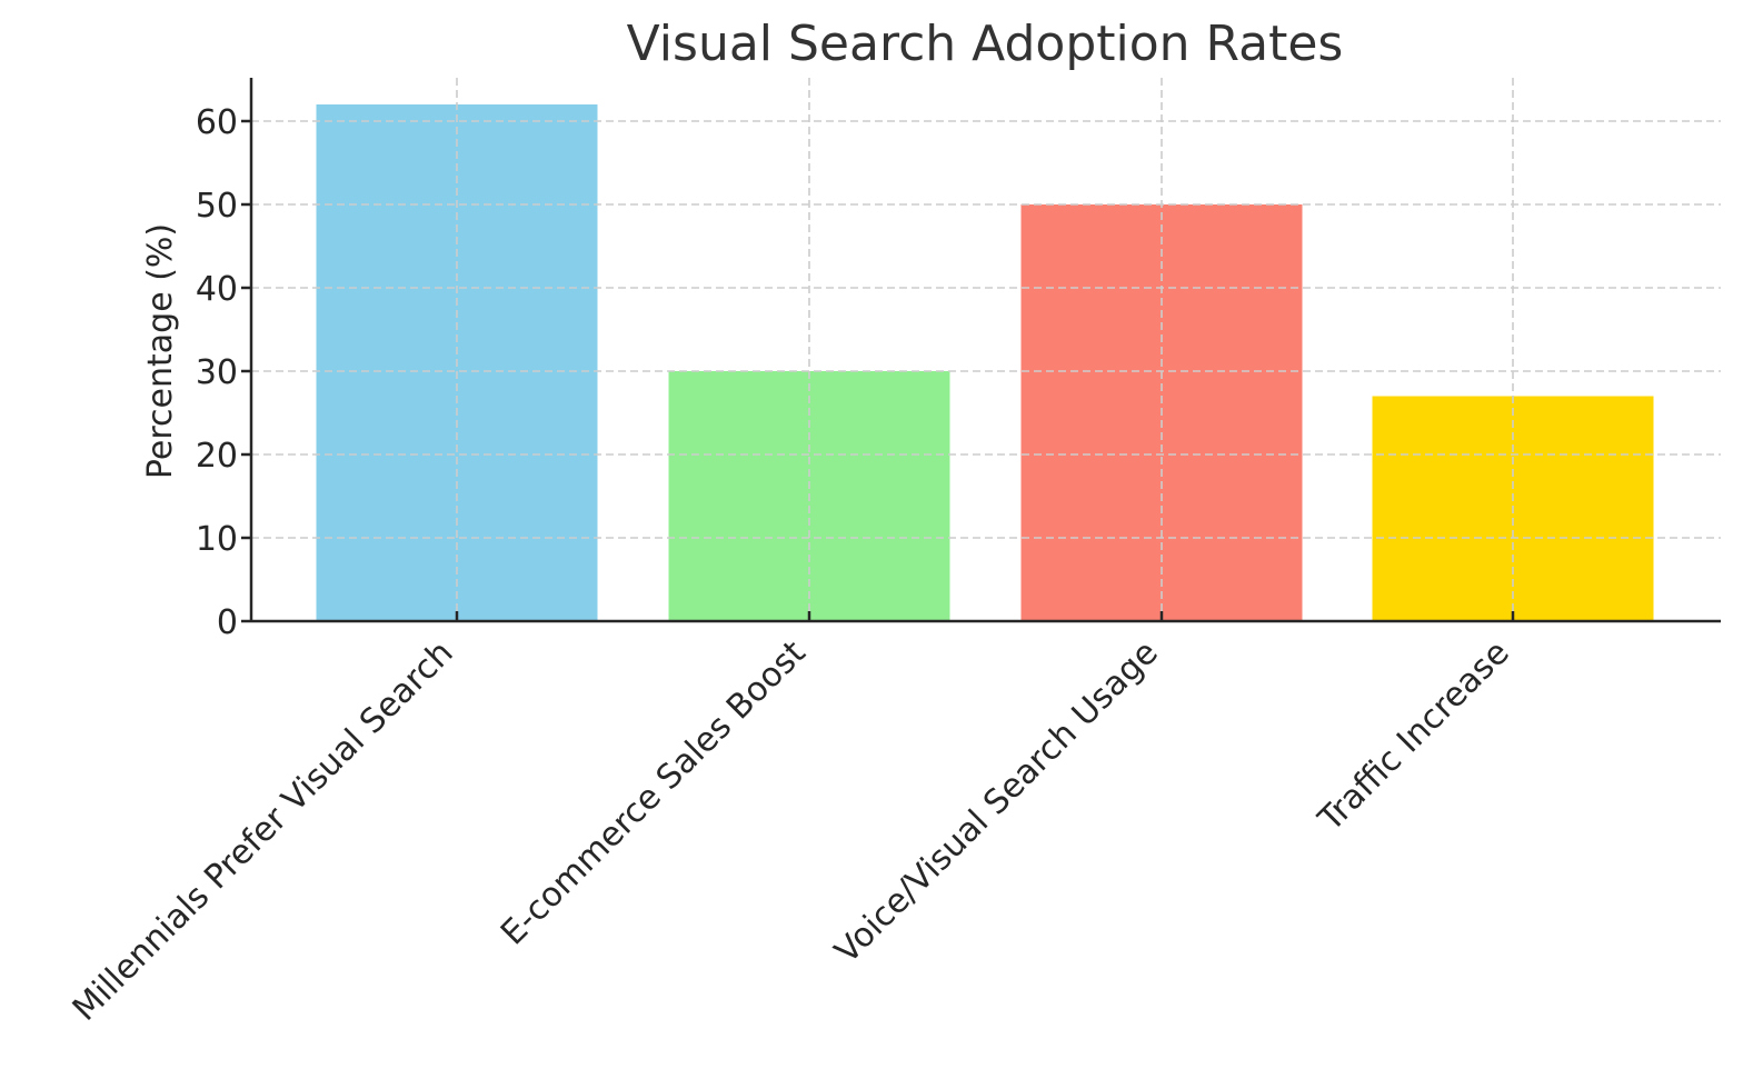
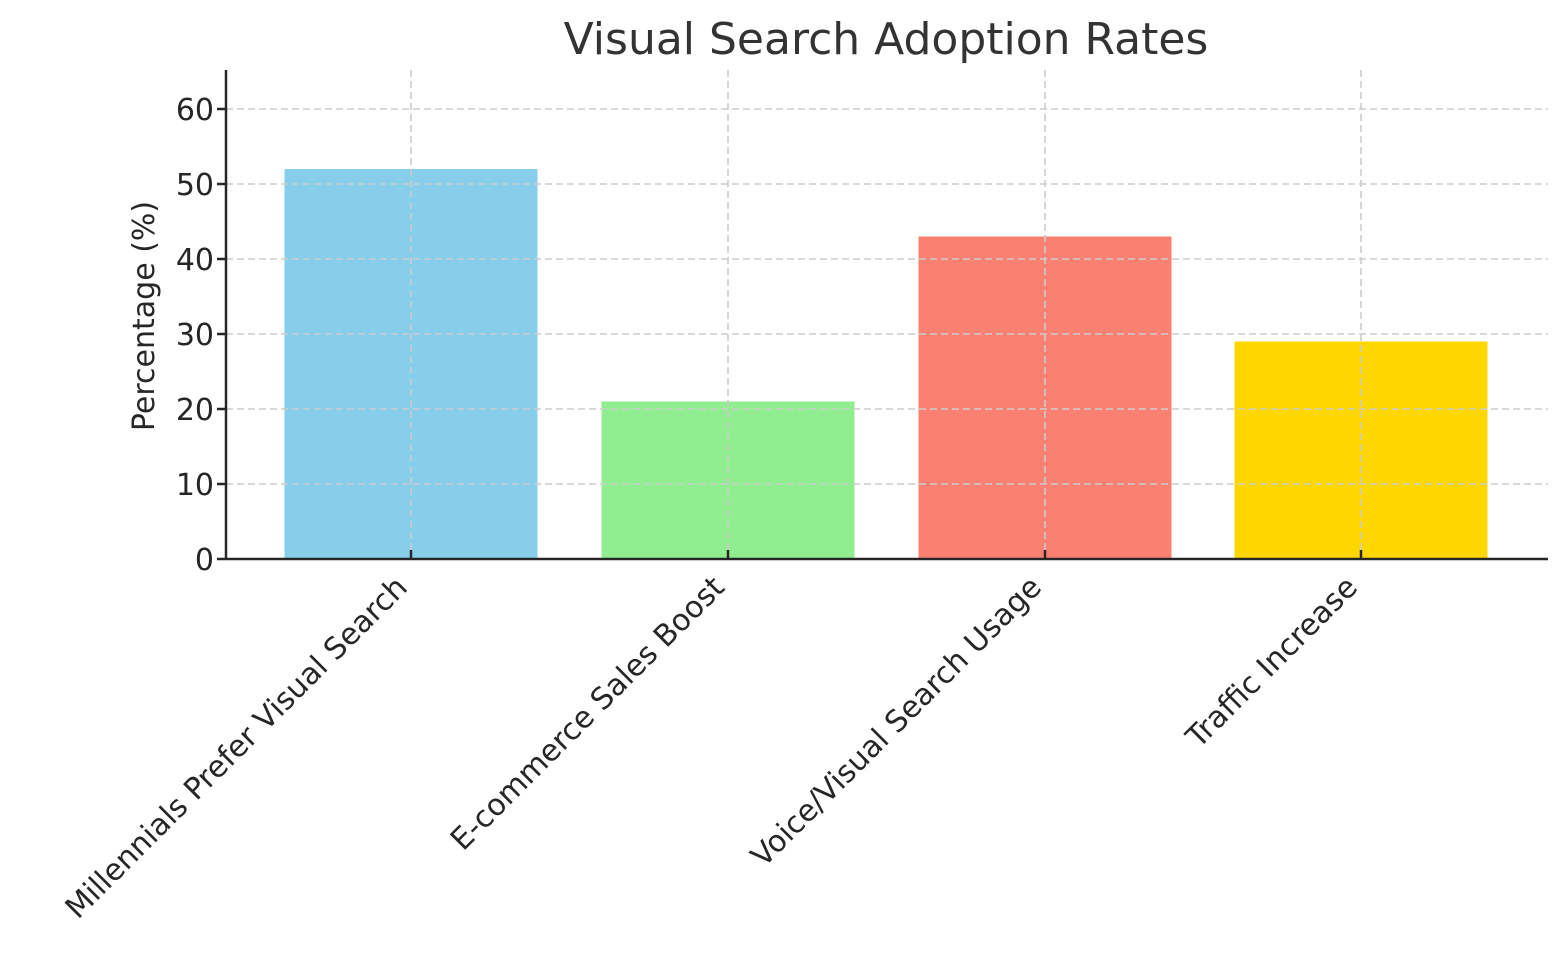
Millennials Prefer Visual Search: 62 -> 52
E-commerce Sales Boost: 30 -> 21
Voice/Visual Search Usage: 50 -> 43
Traffic Increase: 27 -> 29
